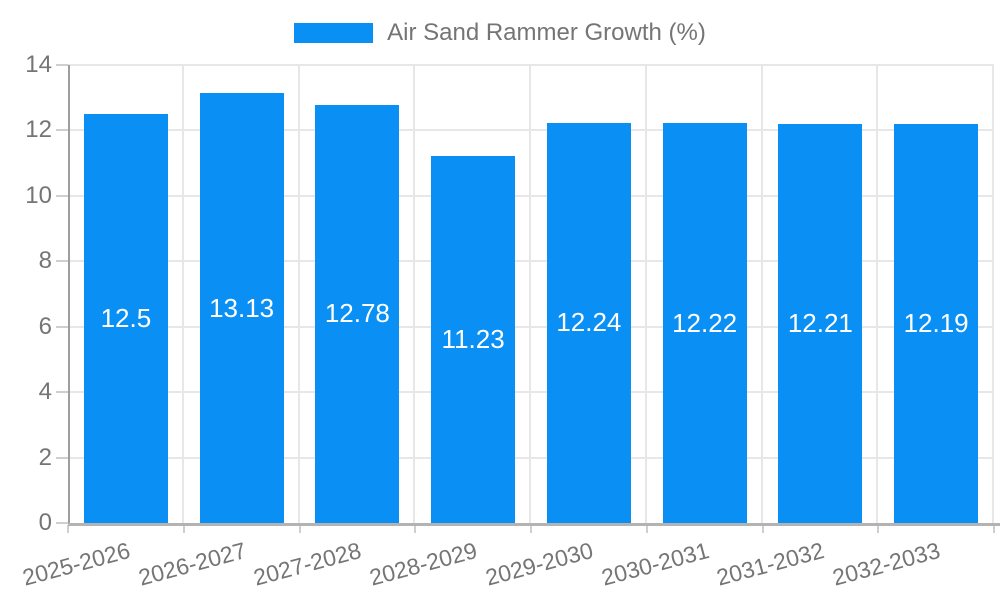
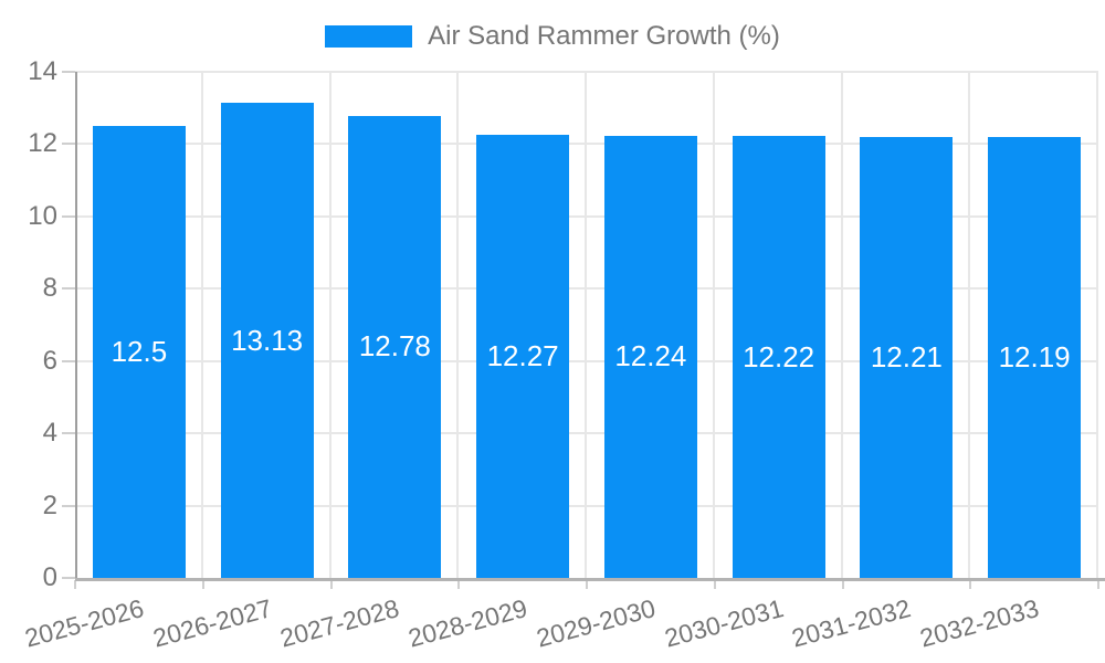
2028-2029: 11.23 -> 12.27
